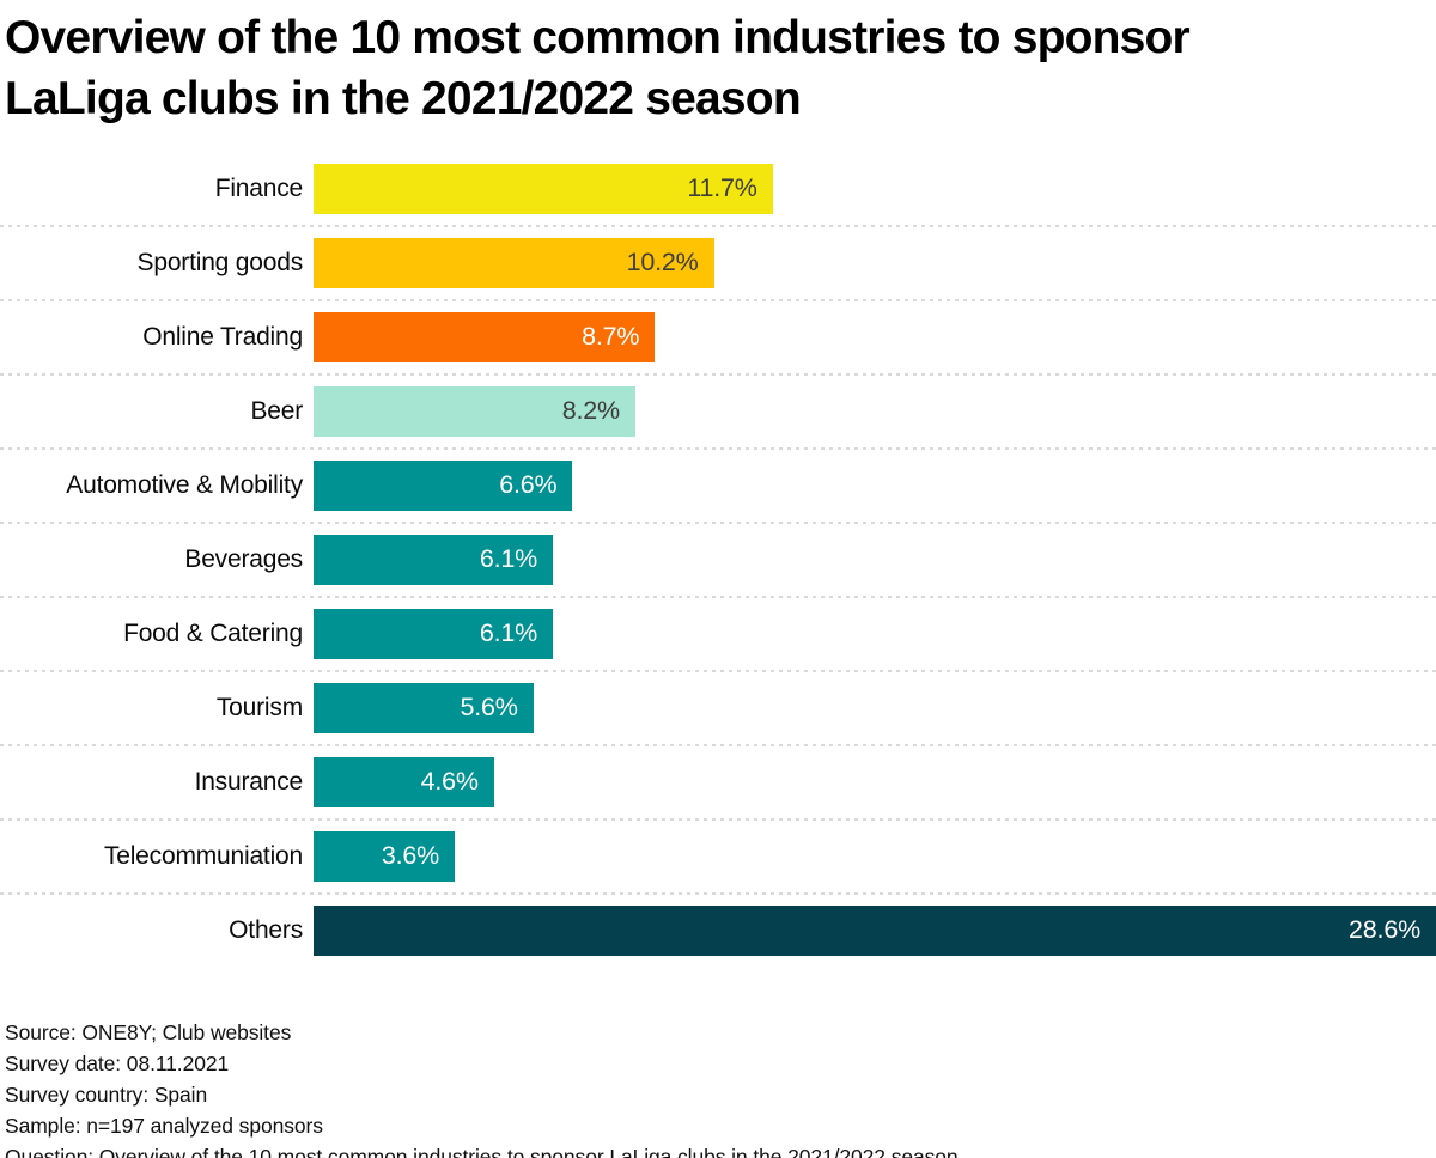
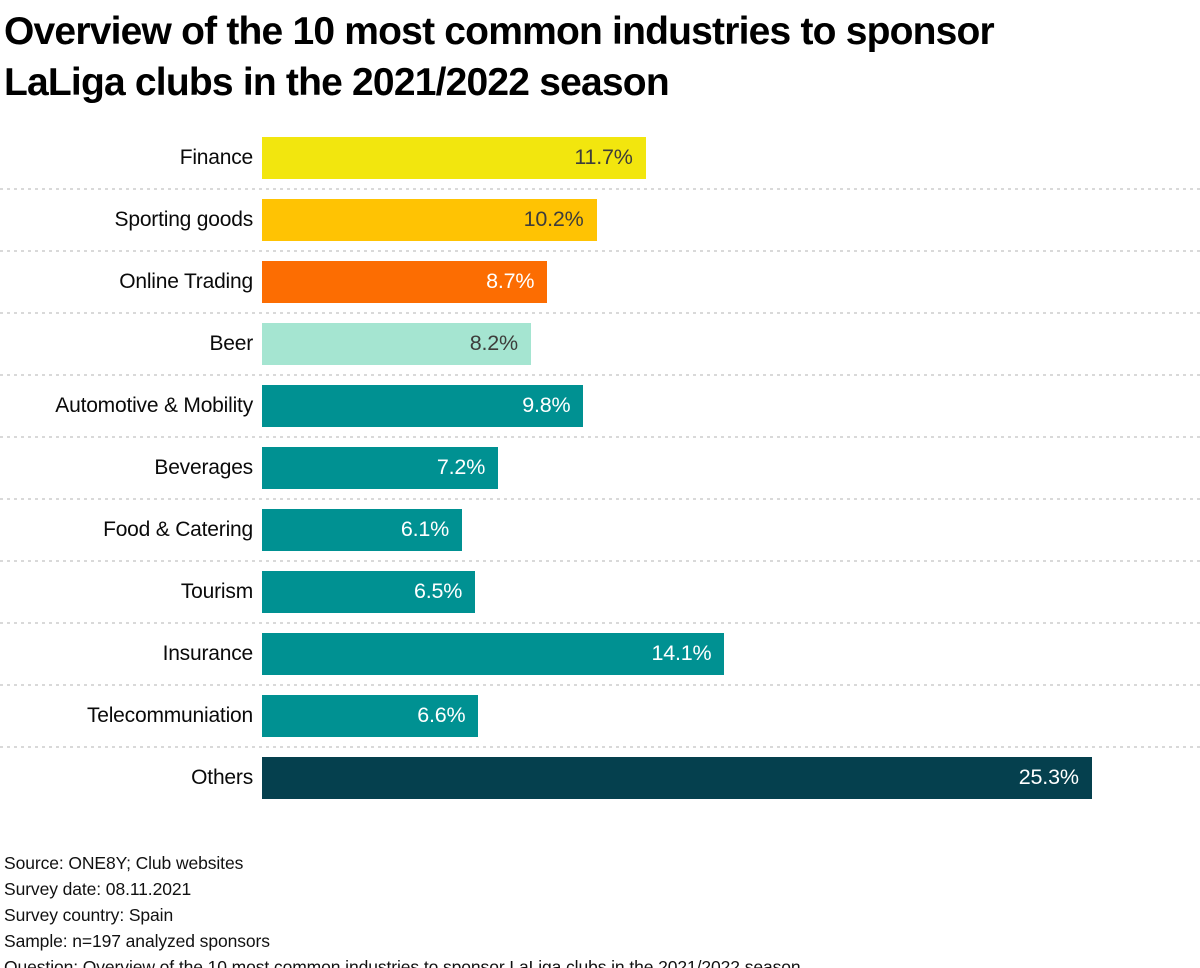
Automotive & Mobility: 6.6% -> 9.8%
Beverages: 6.1% -> 7.2%
Tourism: 5.6% -> 6.5%
Insurance: 4.6% -> 14.1%
Telecommuniation: 3.6% -> 6.6%
Others: 28.6% -> 25.3%
